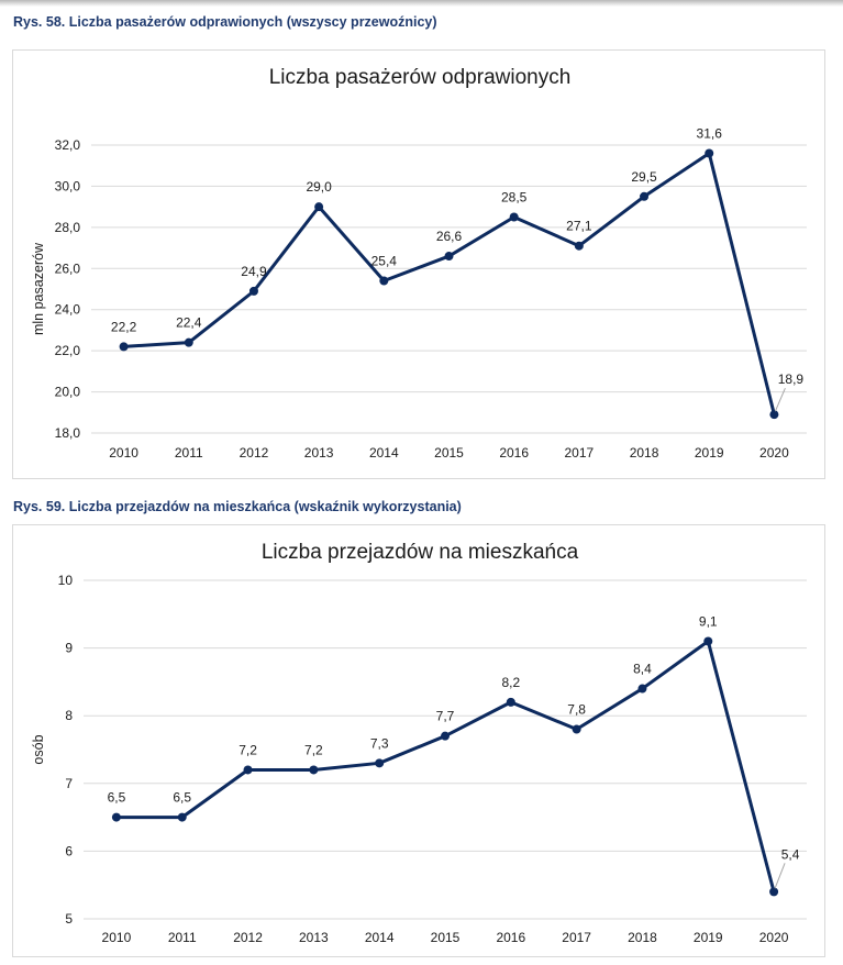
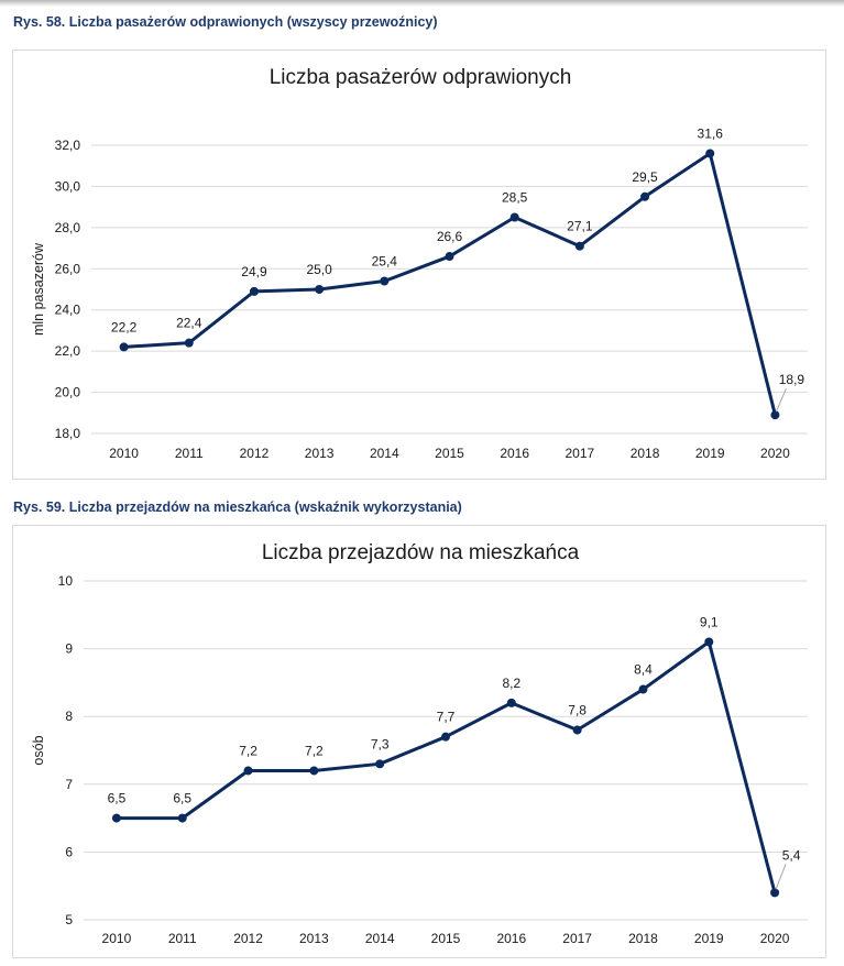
Liczba pasażerów odprawionych/2013: 29,0 -> 25,0
